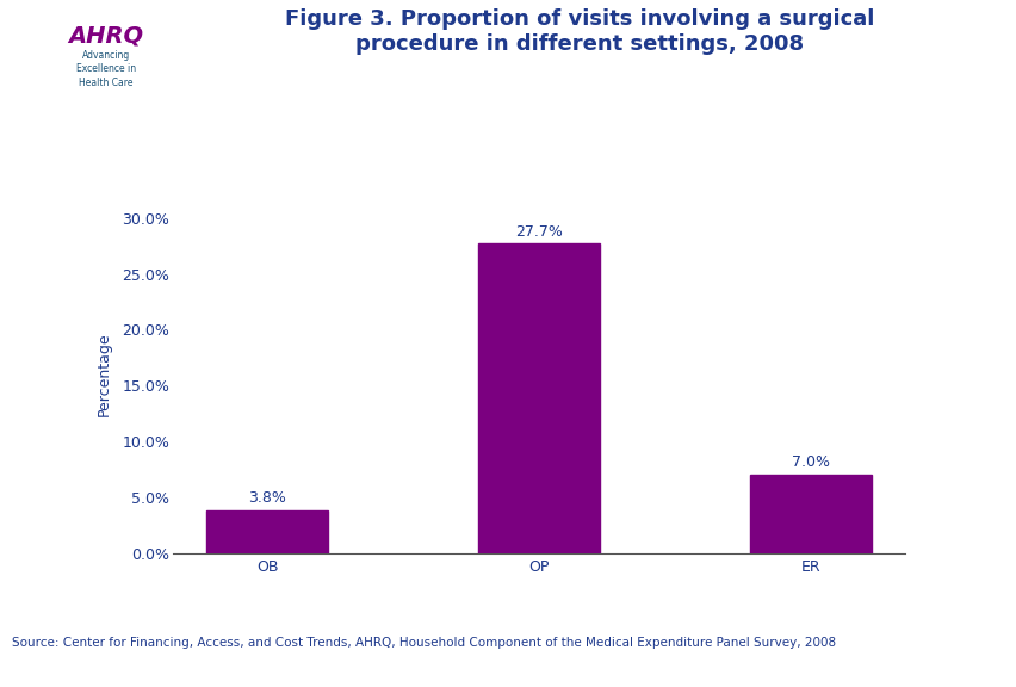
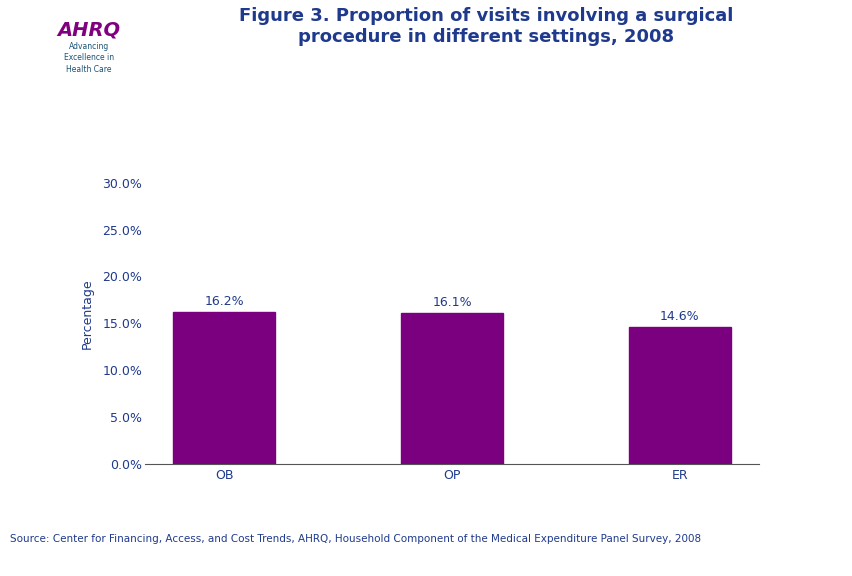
OB: 3.8% -> 16.2%
OP: 27.7% -> 16.1%
ER: 7.0% -> 14.6%
